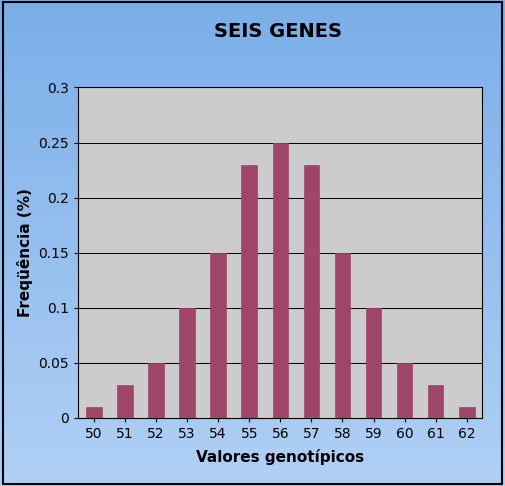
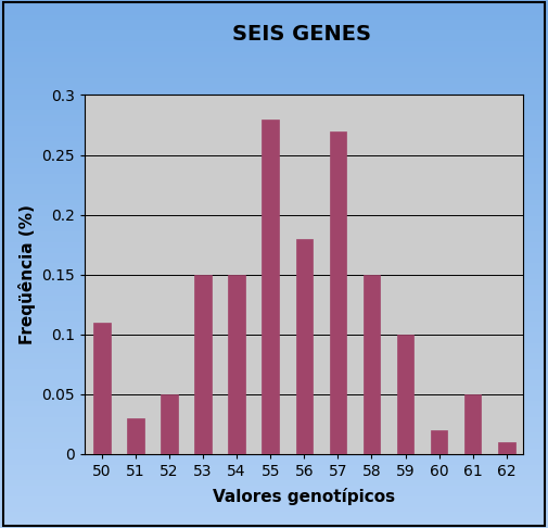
50: 0.01 -> 0.11
53: 0.10 -> 0.15
55: 0.23 -> 0.28
56: 0.25 -> 0.18
57: 0.23 -> 0.27
60: 0.05 -> 0.02
61: 0.03 -> 0.05
